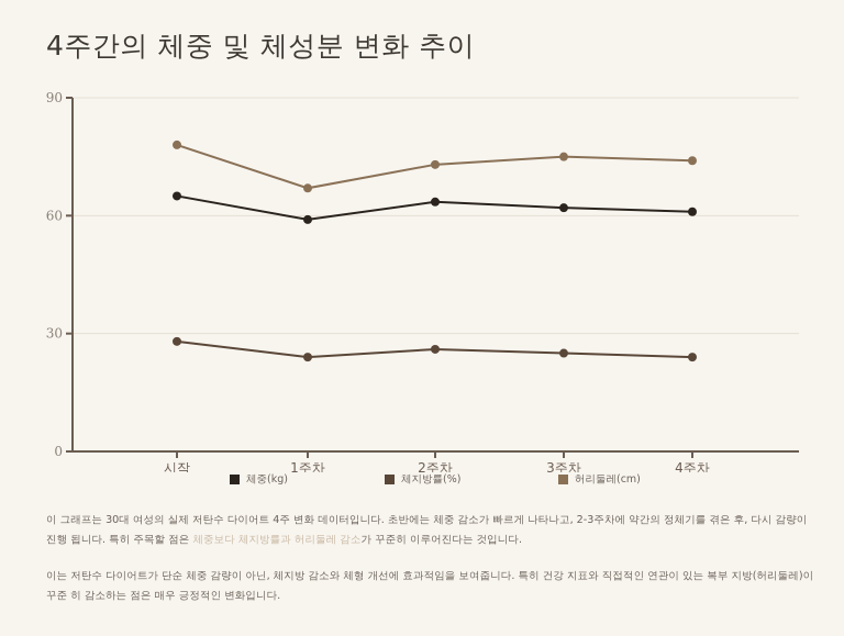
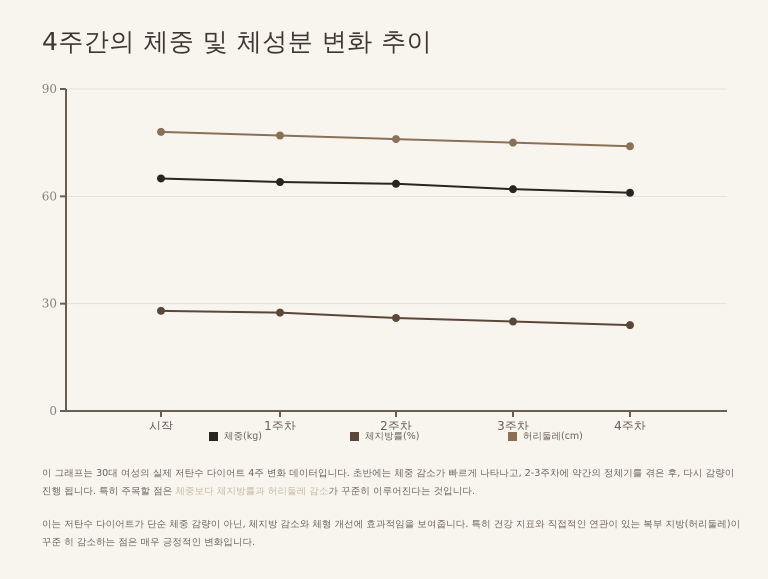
체중(kg)/1주차: 59 -> 64
체지방률(%)/1주차: 24 -> 28
허리둘레(cm)/1주차: 67 -> 77
허리둘레(cm)/2주차: 73 -> 76
